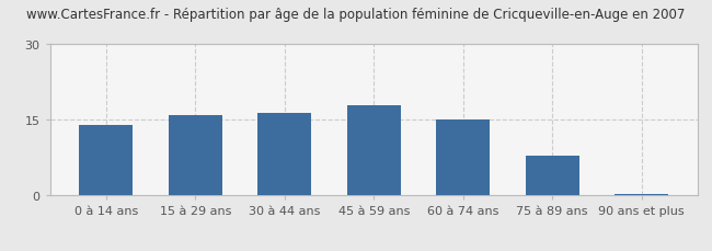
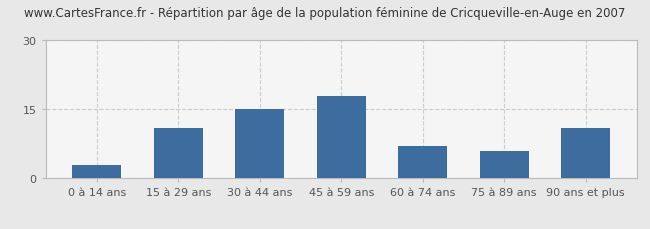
0 à 14 ans: 14.0 -> 3.0
15 à 29 ans: 16.0 -> 11.0
30 à 44 ans: 16.5 -> 15.0
60 à 74 ans: 15.0 -> 7.0
75 à 89 ans: 8.0 -> 6.0
90 ans et plus: 0.3 -> 11.0
